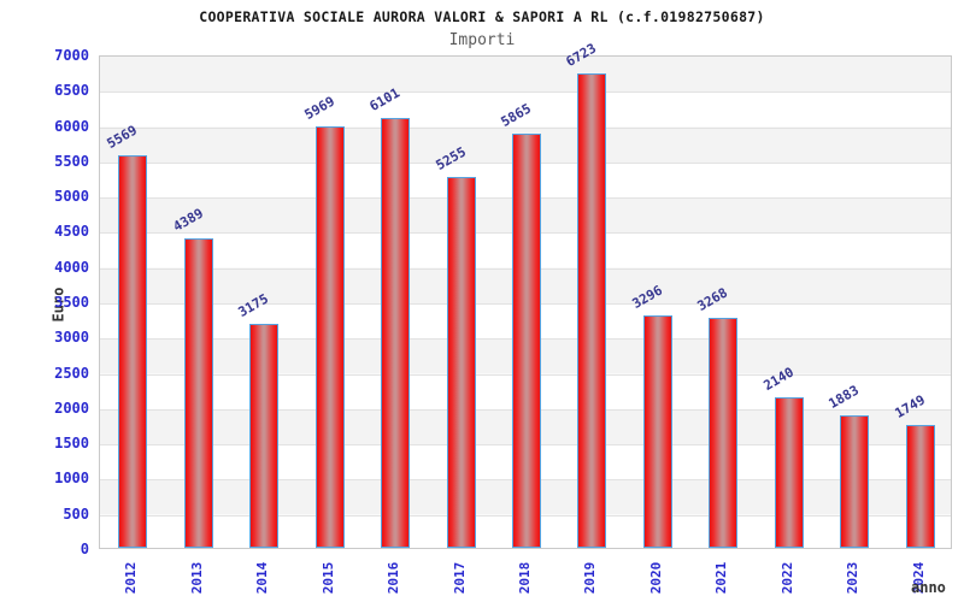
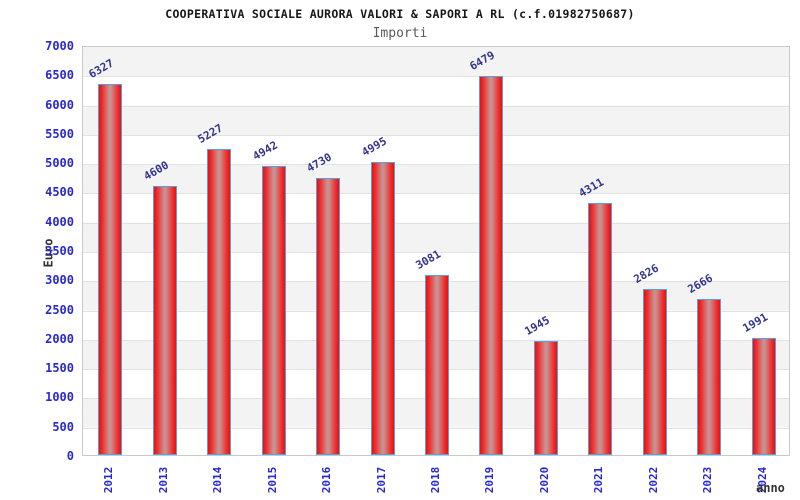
2012: 5569 -> 6327
2013: 4389 -> 4600
2014: 3175 -> 5227
2015: 5969 -> 4942
2016: 6101 -> 4730
2017: 5255 -> 4995
2018: 5865 -> 3081
2019: 6723 -> 6479
2020: 3296 -> 1945
2021: 3268 -> 4311
2022: 2140 -> 2826
2023: 1883 -> 2666
2024: 1749 -> 1991
